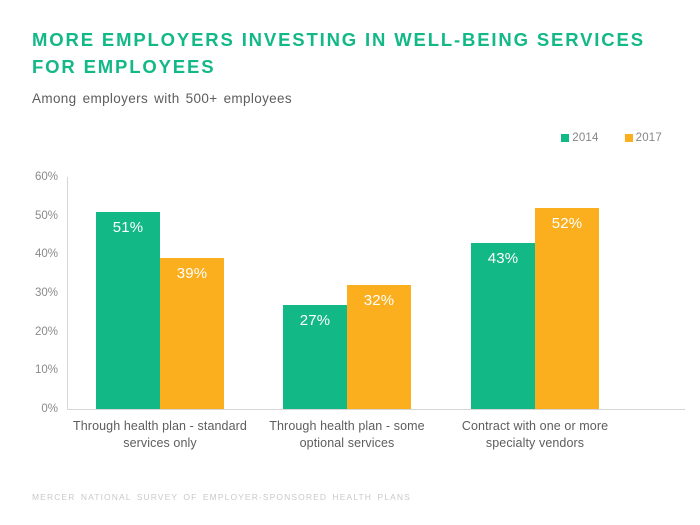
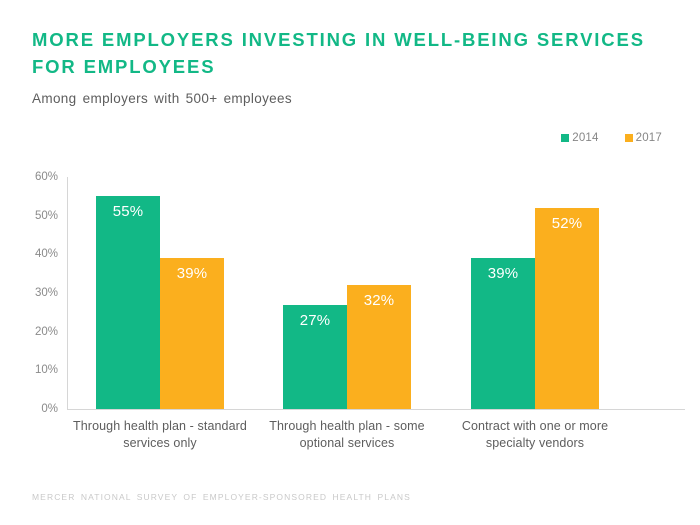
2014/Through health plan - standard services only: 51% -> 55%
2014/Contract with one or more specialty vendors: 43% -> 39%
